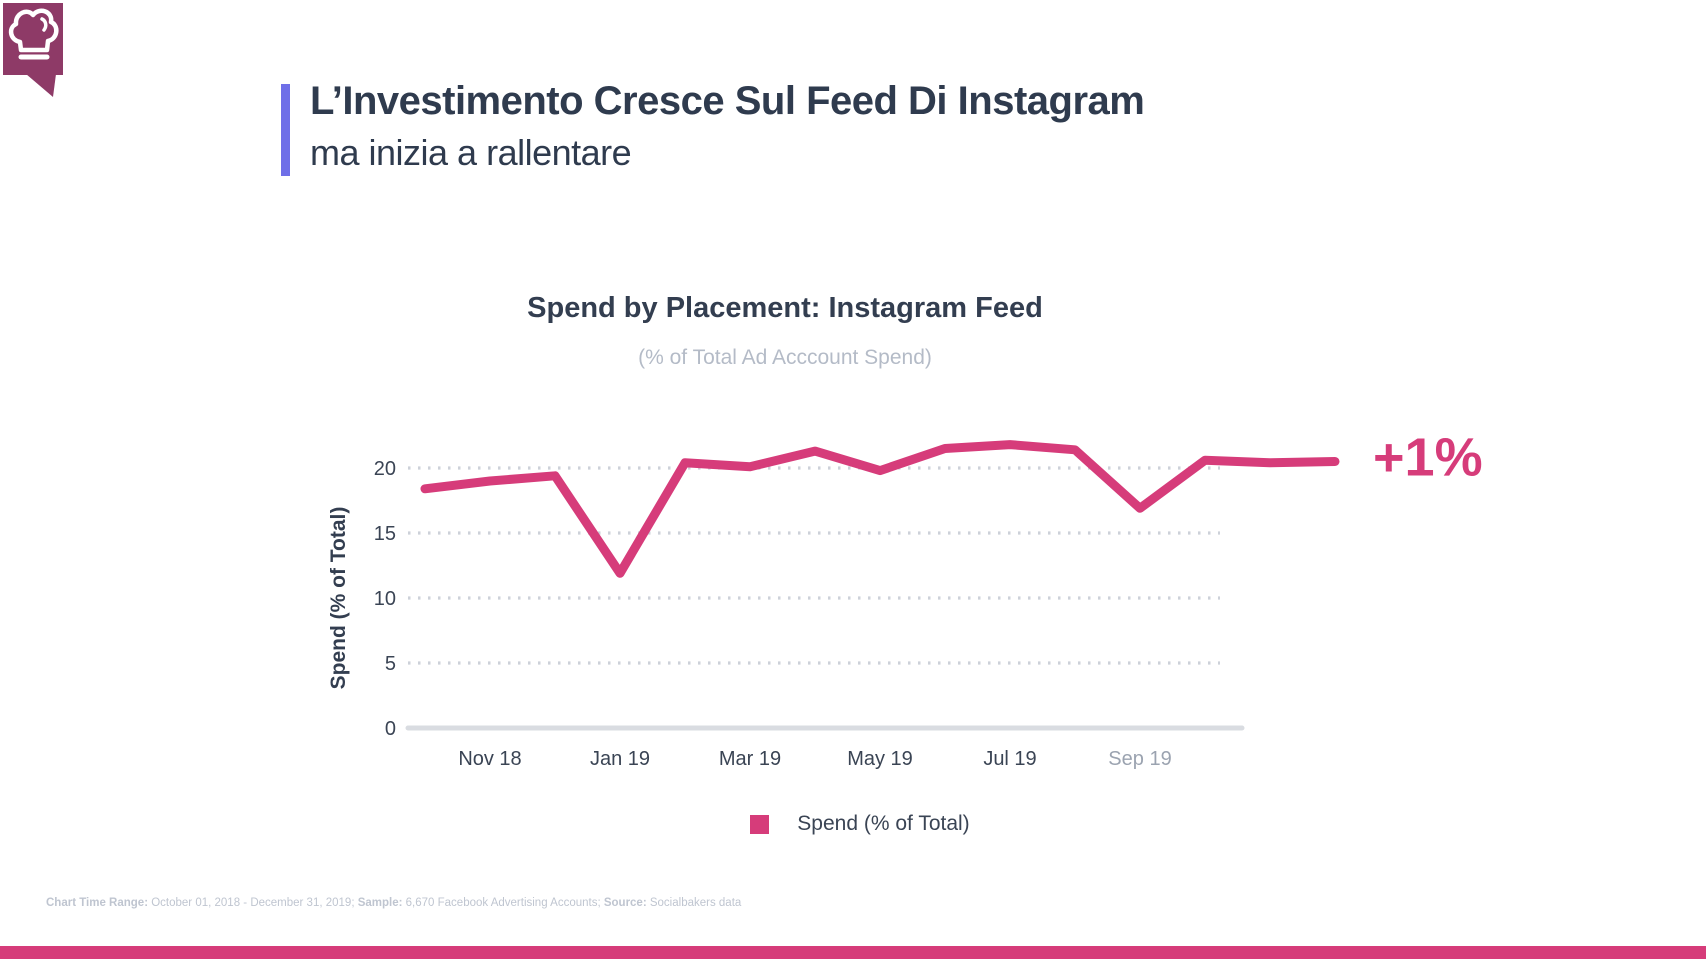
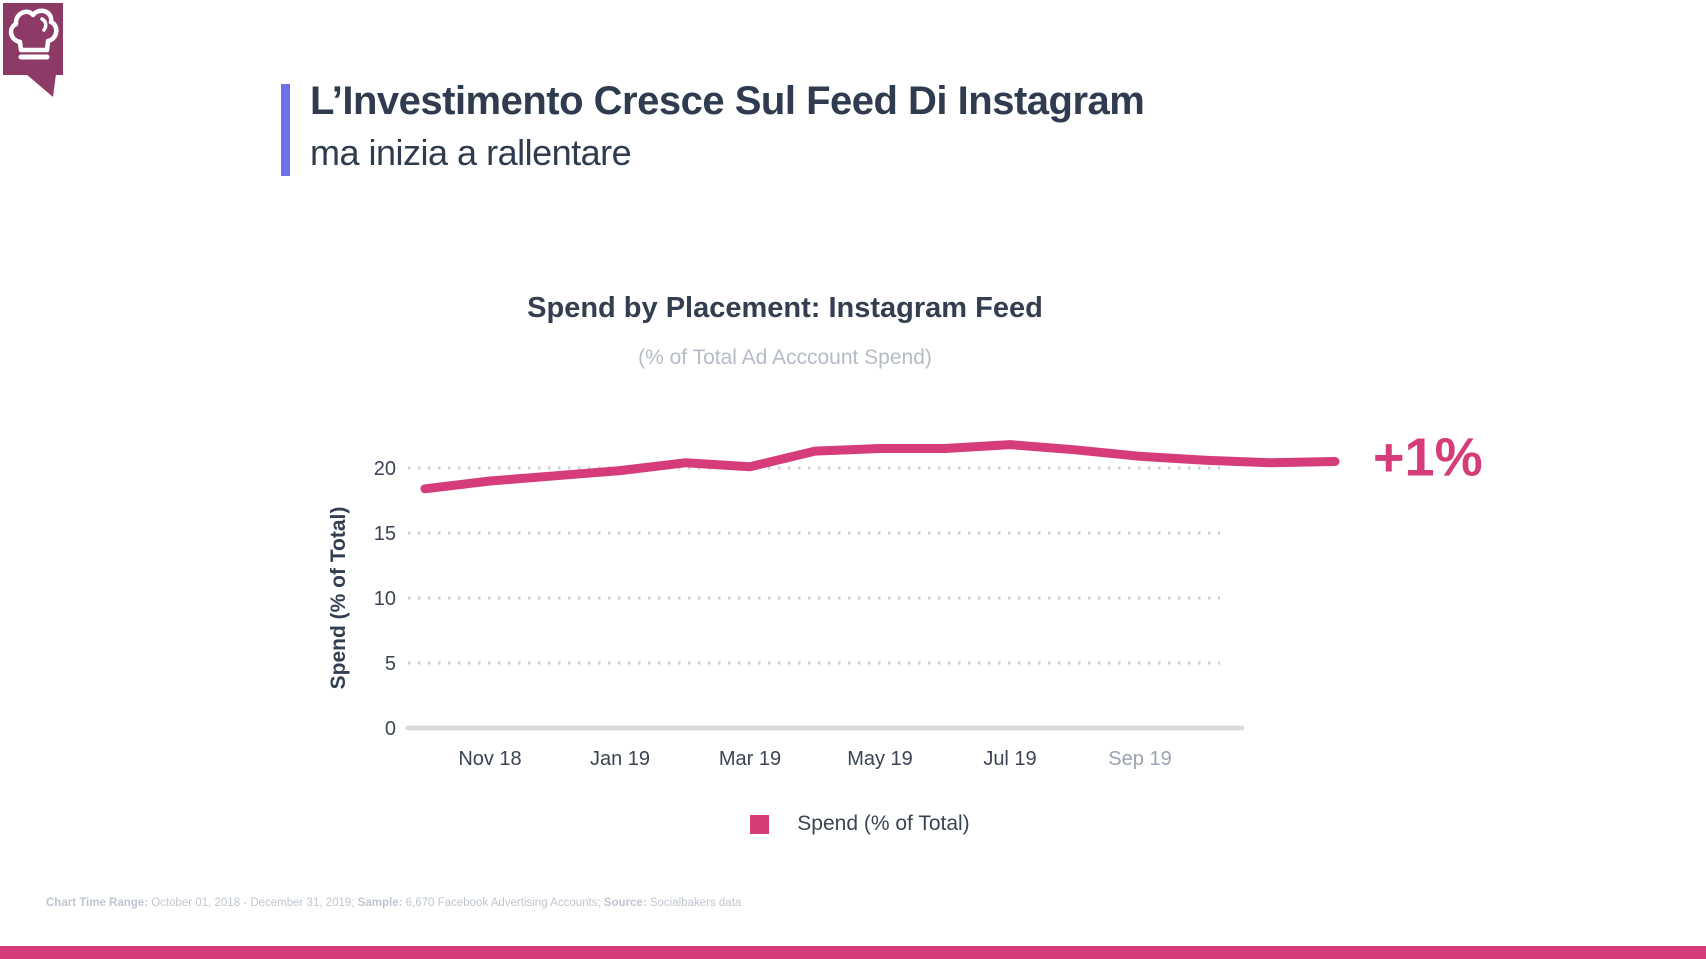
Jan 19: 11.9 -> 19.8
May 19: 19.8 -> 21.5
Sep 19: 16.9 -> 20.9
